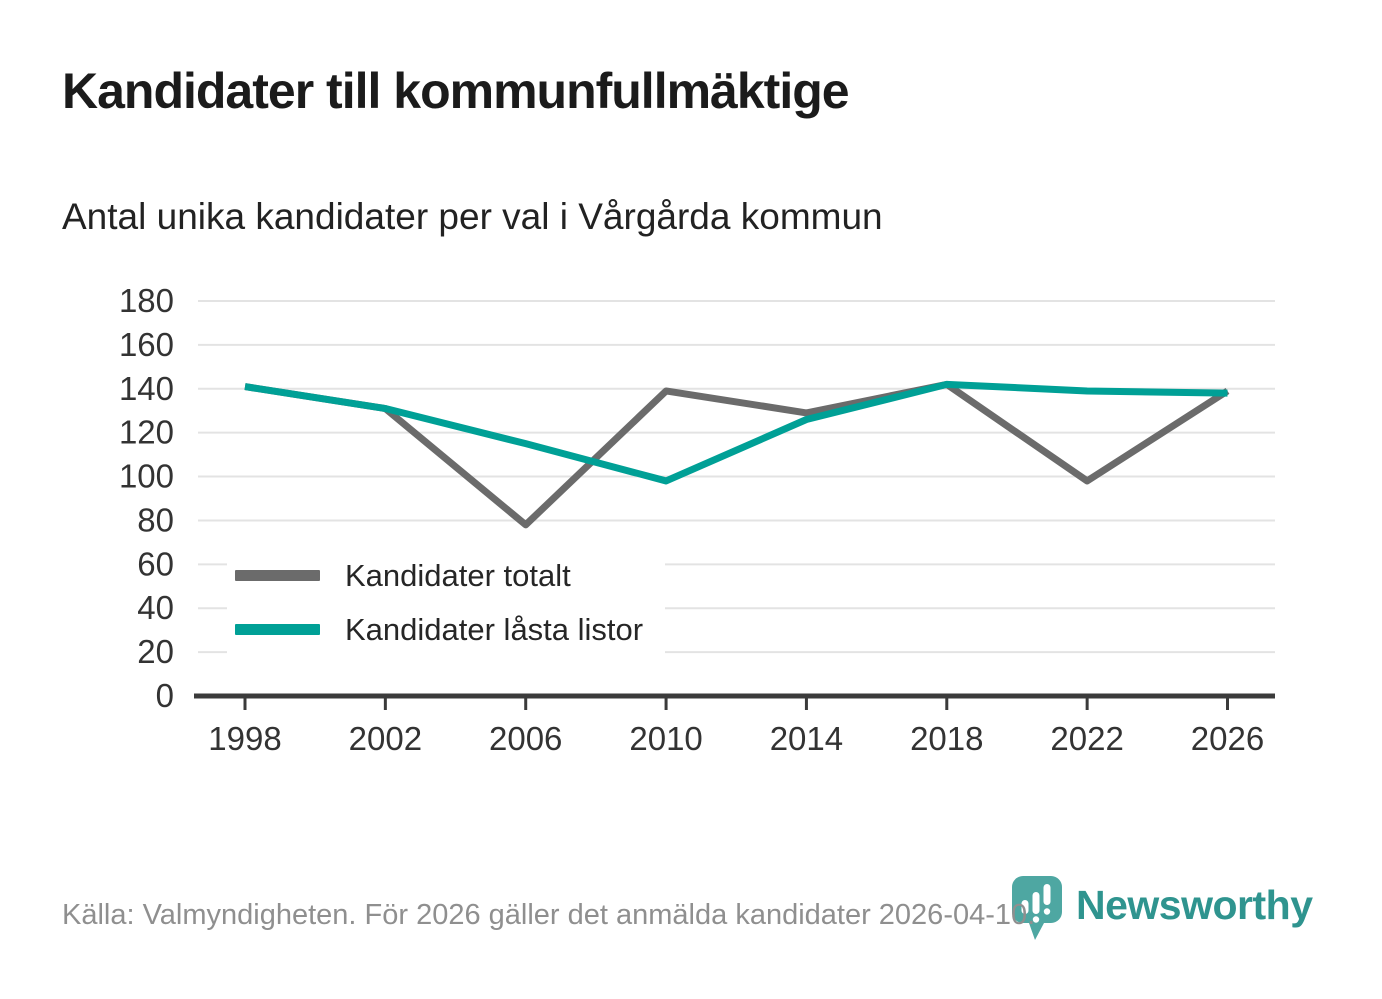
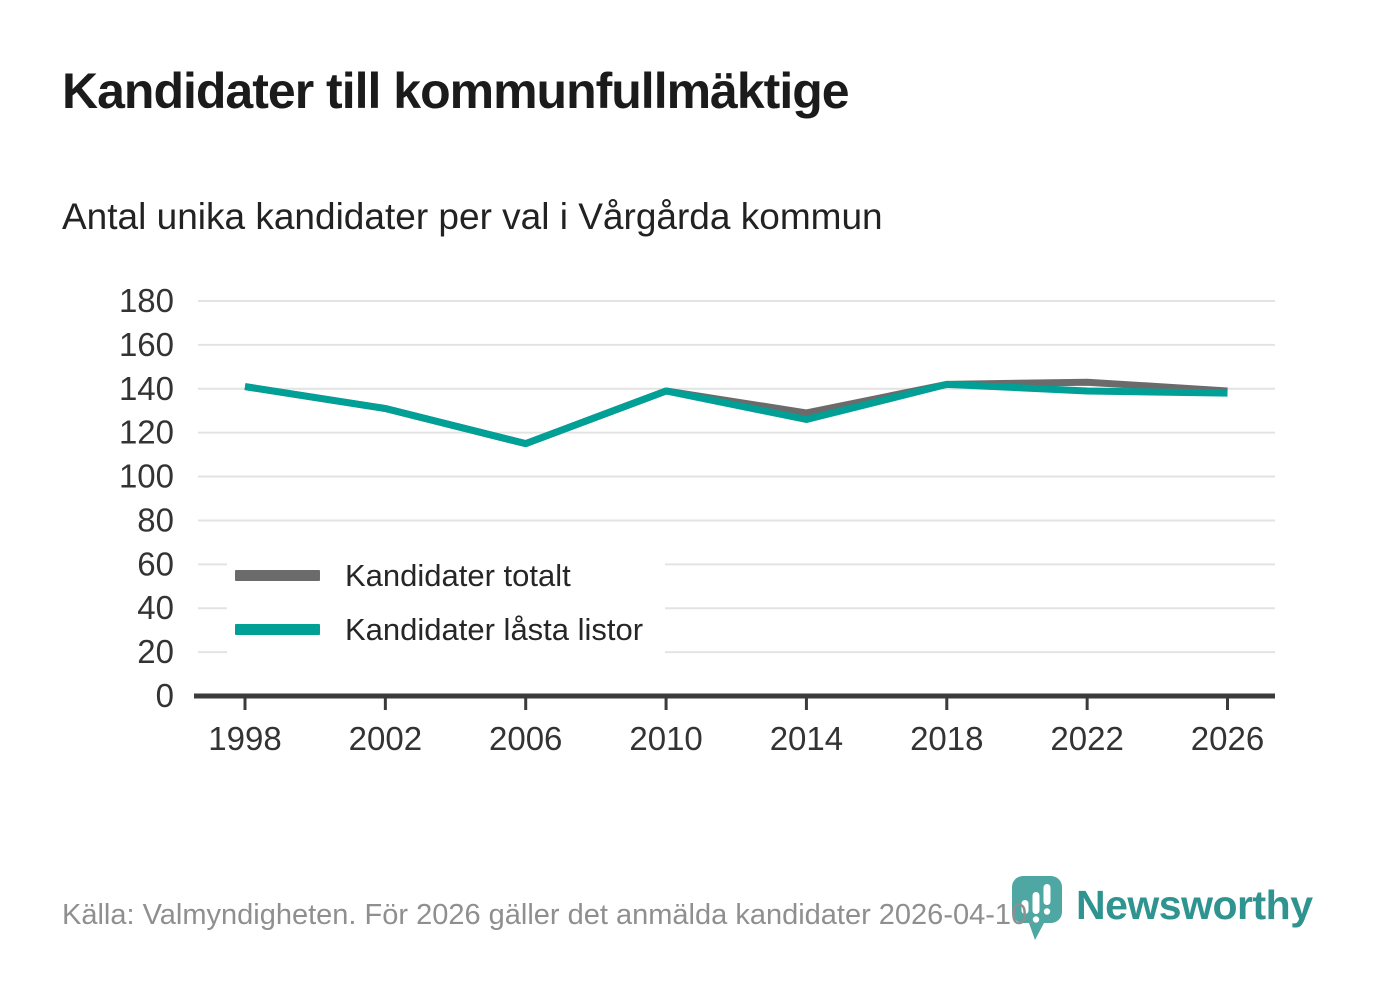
Kandidater totalt/2006: 78 -> 115
Kandidater låsta listor/2010: 98 -> 139
Kandidater totalt/2022: 98 -> 143
